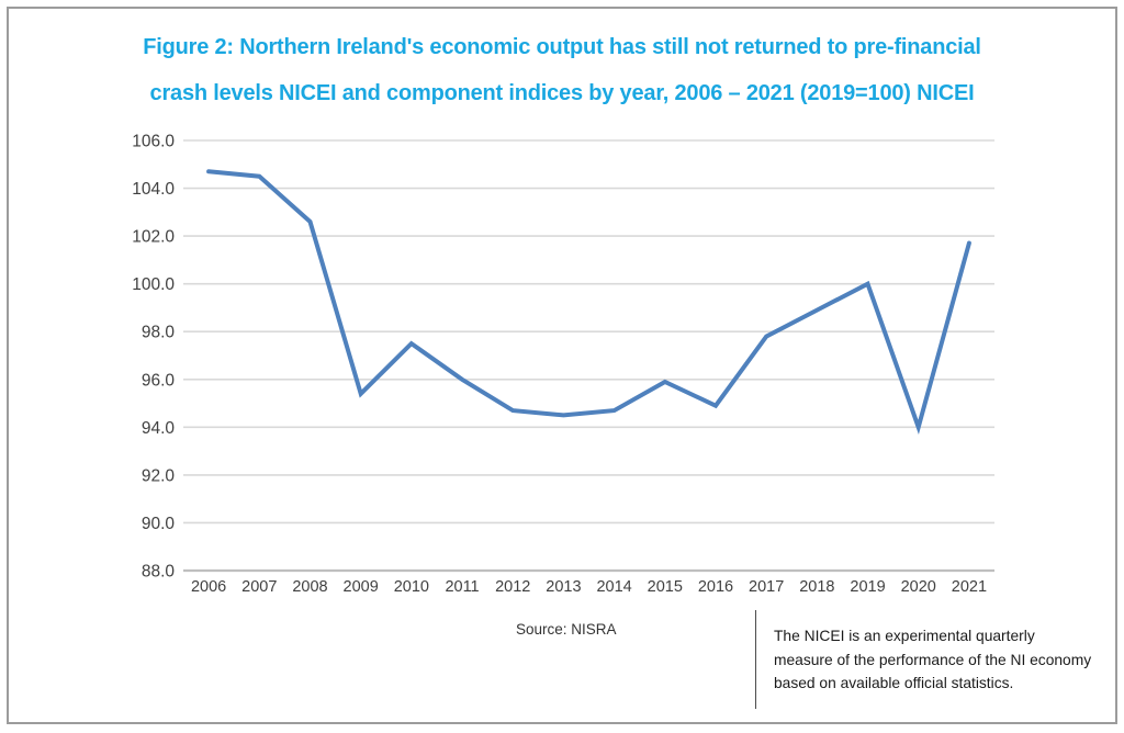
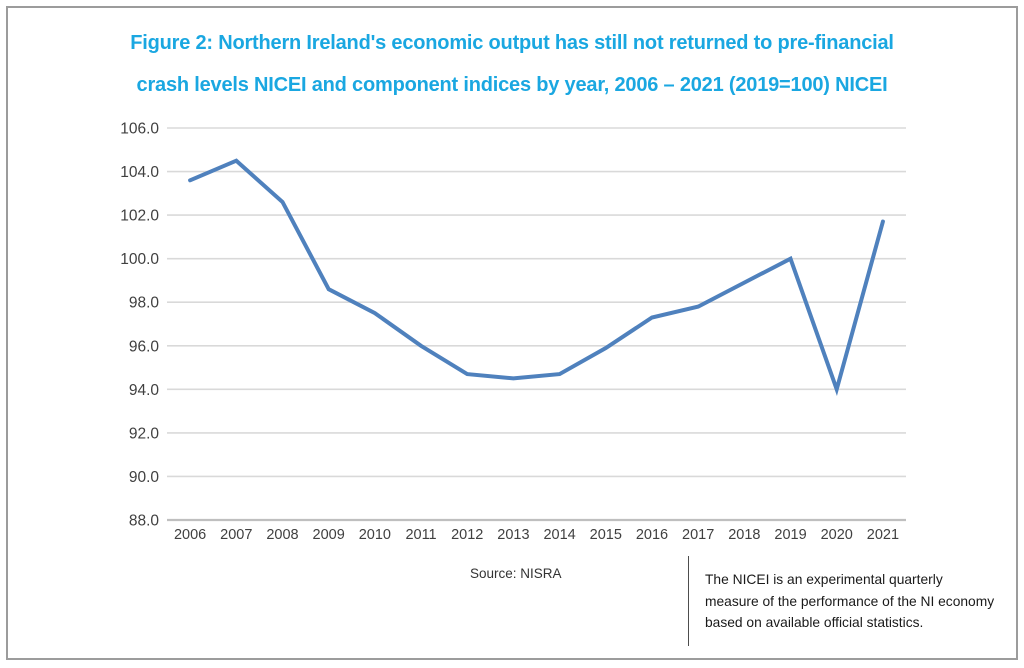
2006: 104.7 -> 103.6
2009: 95.4 -> 98.6
2016: 94.9 -> 97.3
